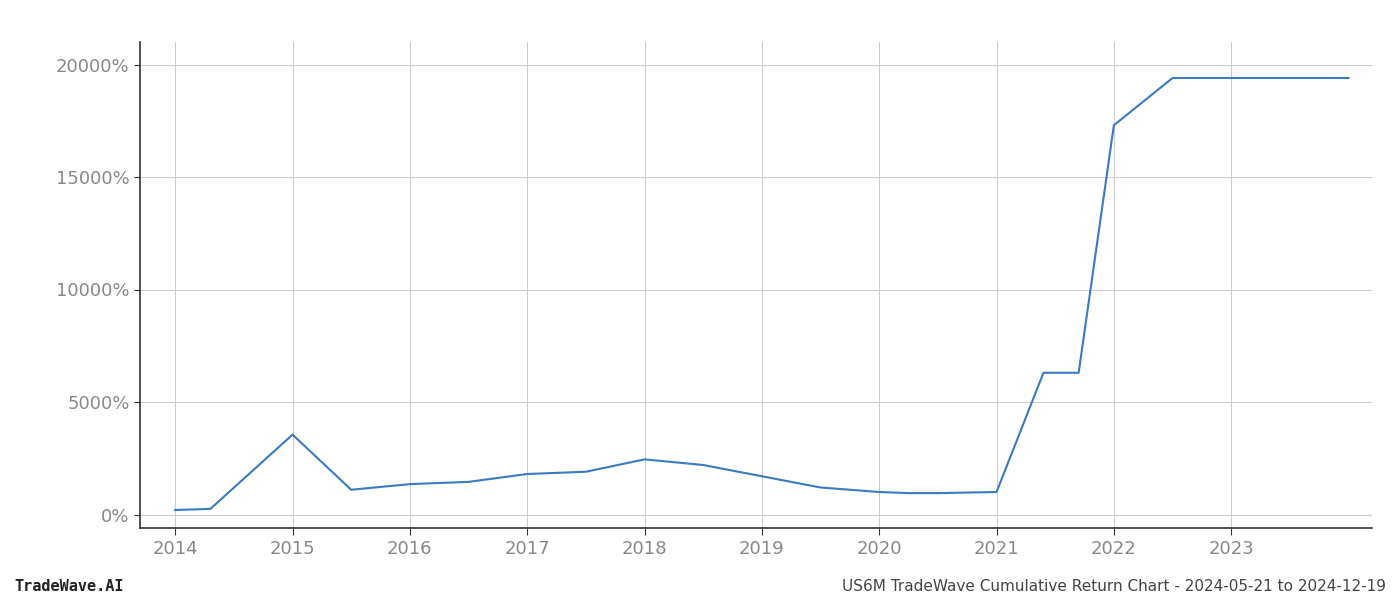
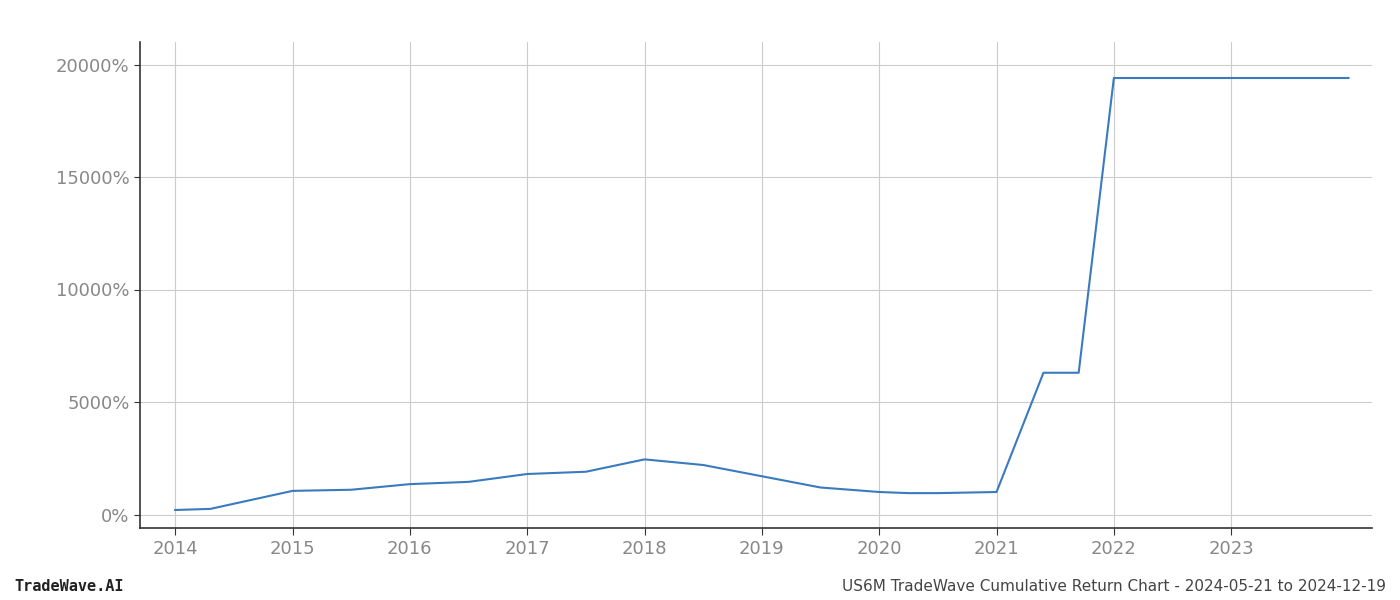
2015: 3550% -> 1050%
2022: 17300% -> 19400%
